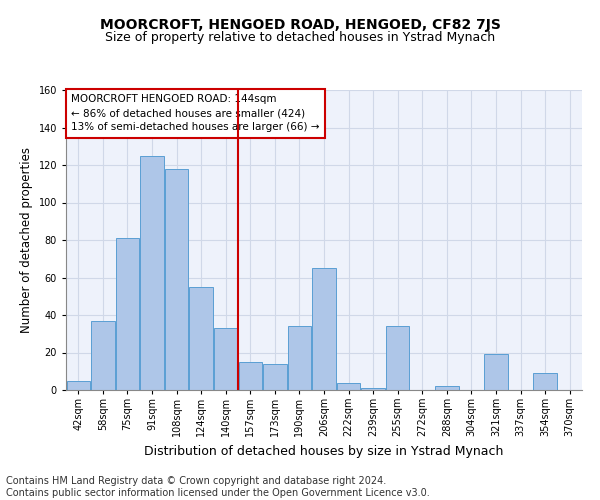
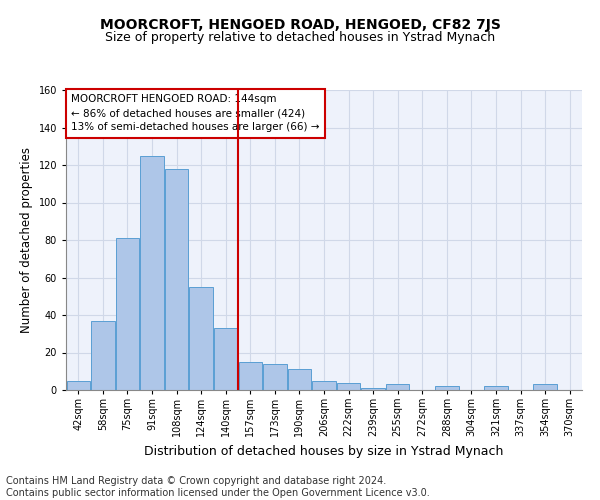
190sqm: 34 -> 11
206sqm: 65 -> 5
255sqm: 34 -> 3
321sqm: 19 -> 2
354sqm: 9 -> 3
